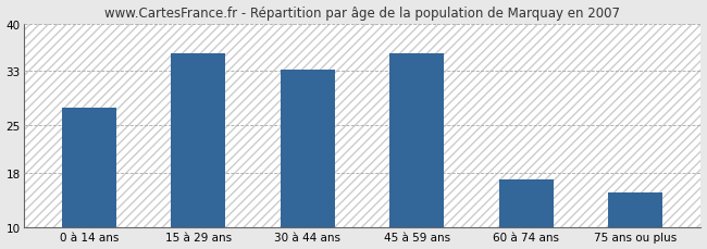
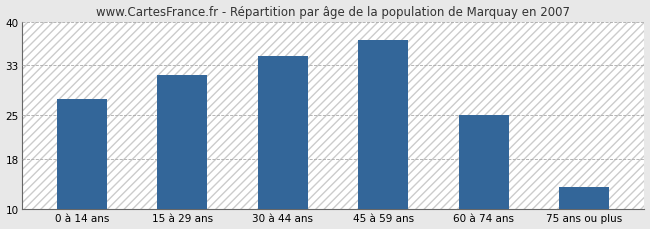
15 à 29 ans: 35.6 -> 31.5
30 à 44 ans: 33.2 -> 34.5
45 à 59 ans: 35.6 -> 37.0
60 à 74 ans: 17.0 -> 25.0
75 ans ou plus: 15.0 -> 13.5
